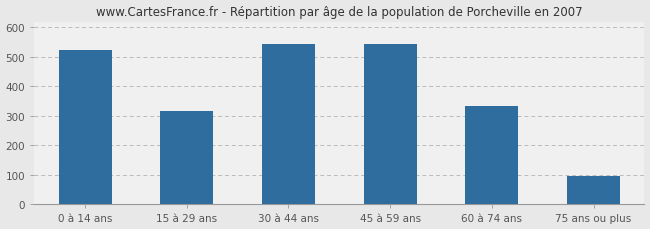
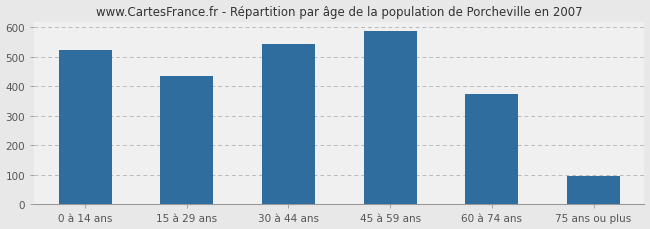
15 à 29 ans: 315 -> 435
45 à 59 ans: 545 -> 588
60 à 74 ans: 335 -> 373
